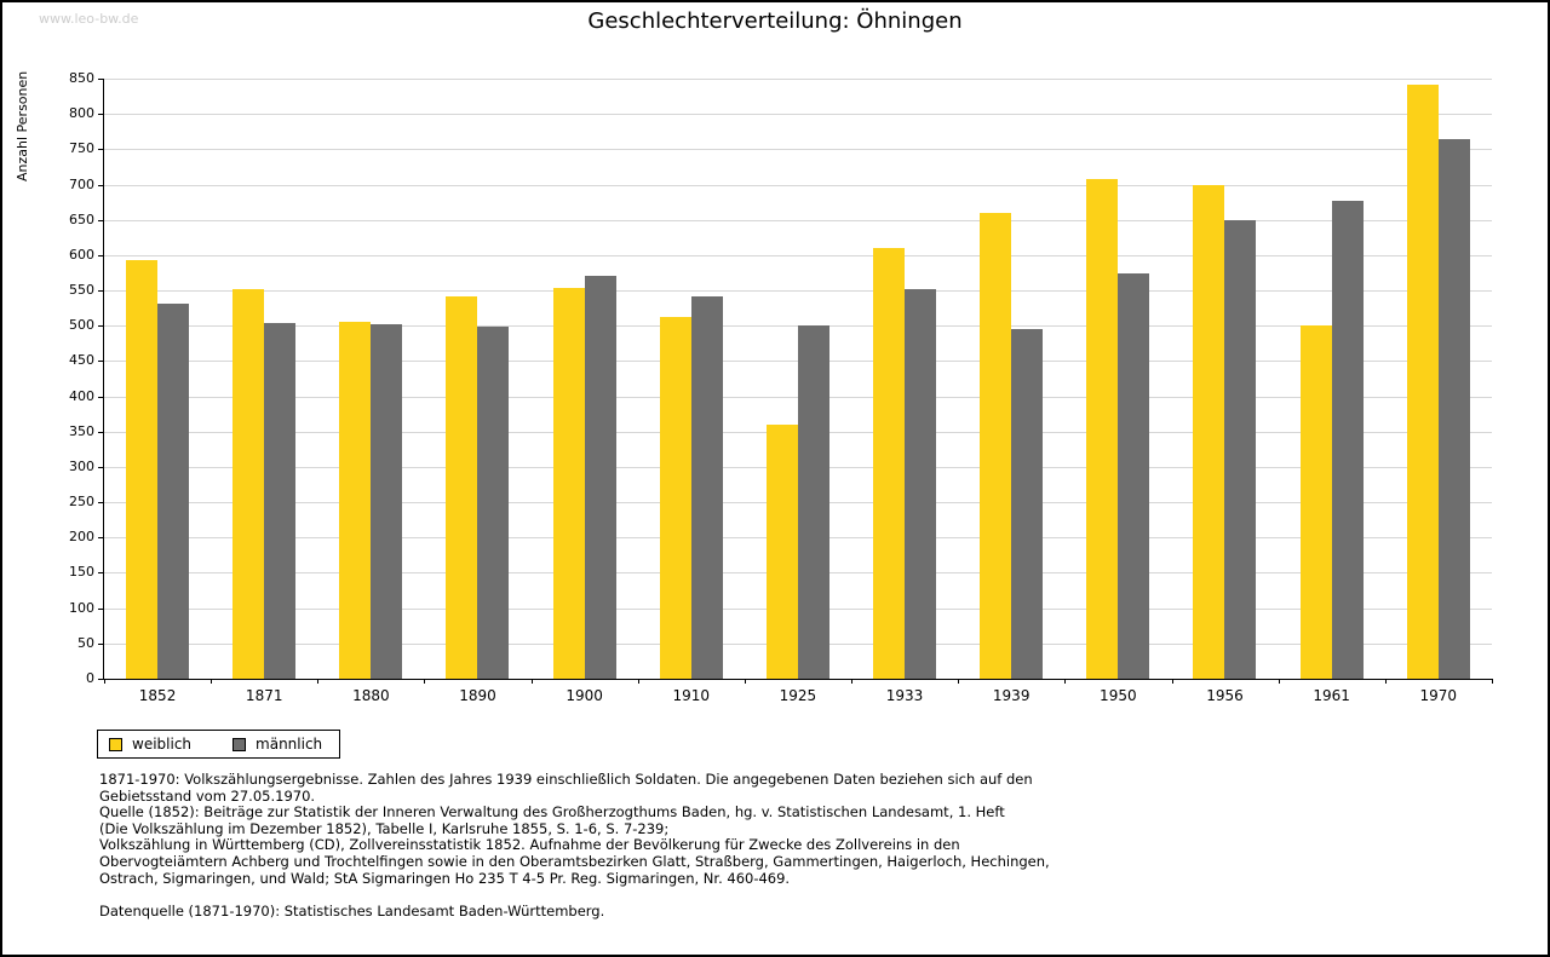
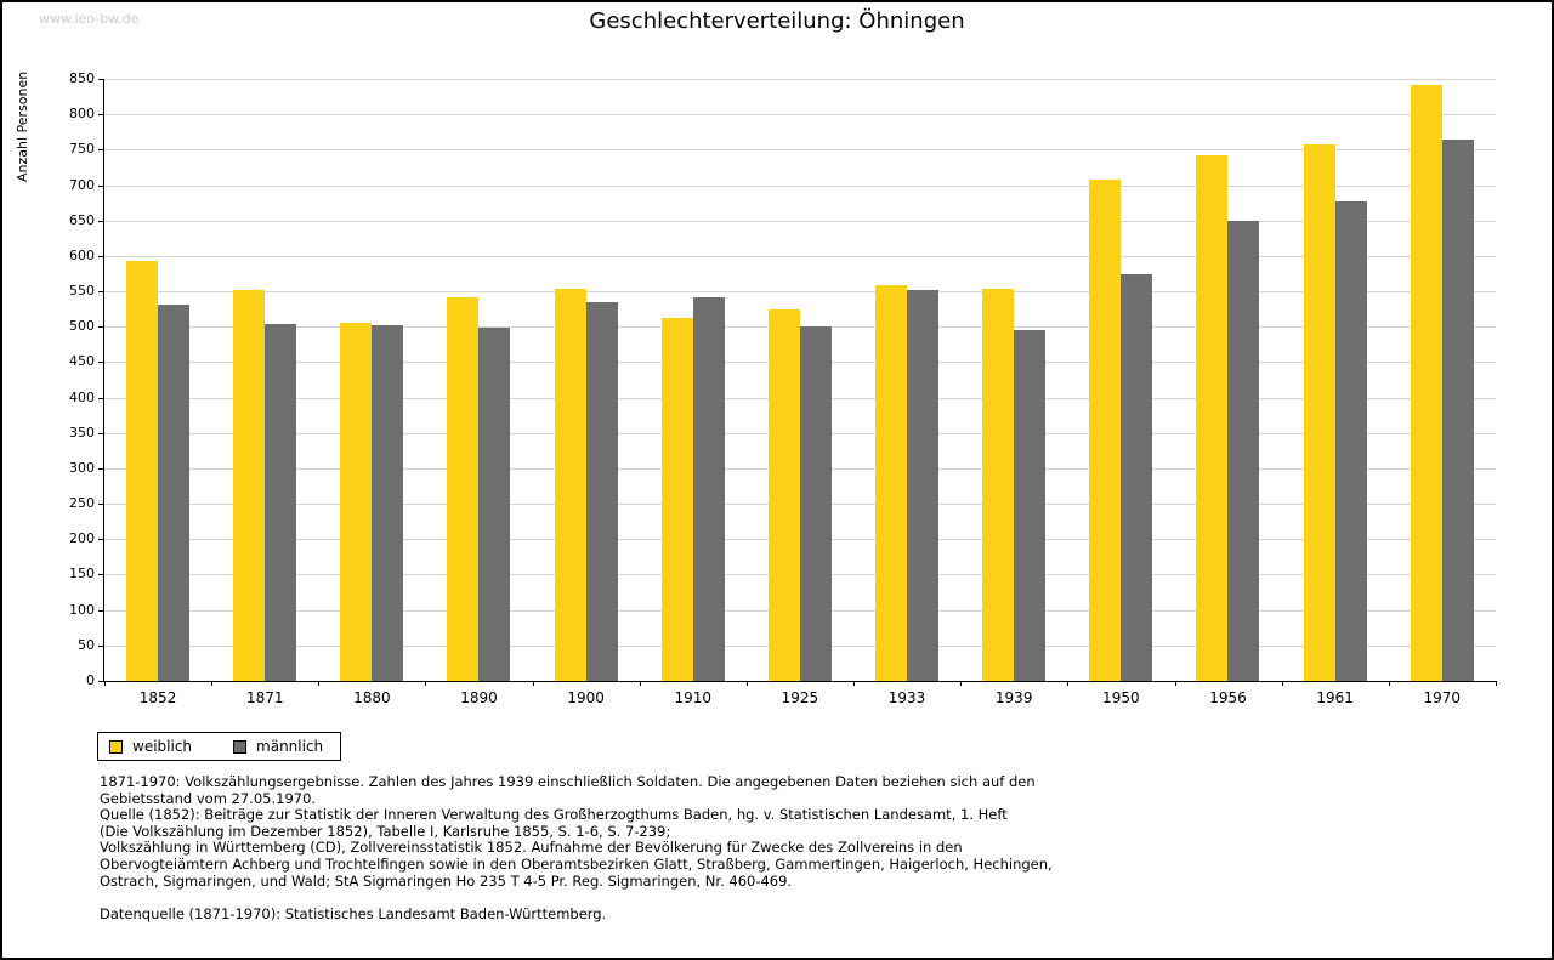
männlich/1900: 570 -> 530
weiblich/1925: 360 -> 520
weiblich/1933: 610 -> 560
weiblich/1939: 660 -> 550
weiblich/1956: 700 -> 740
weiblich/1961: 500 -> 760
